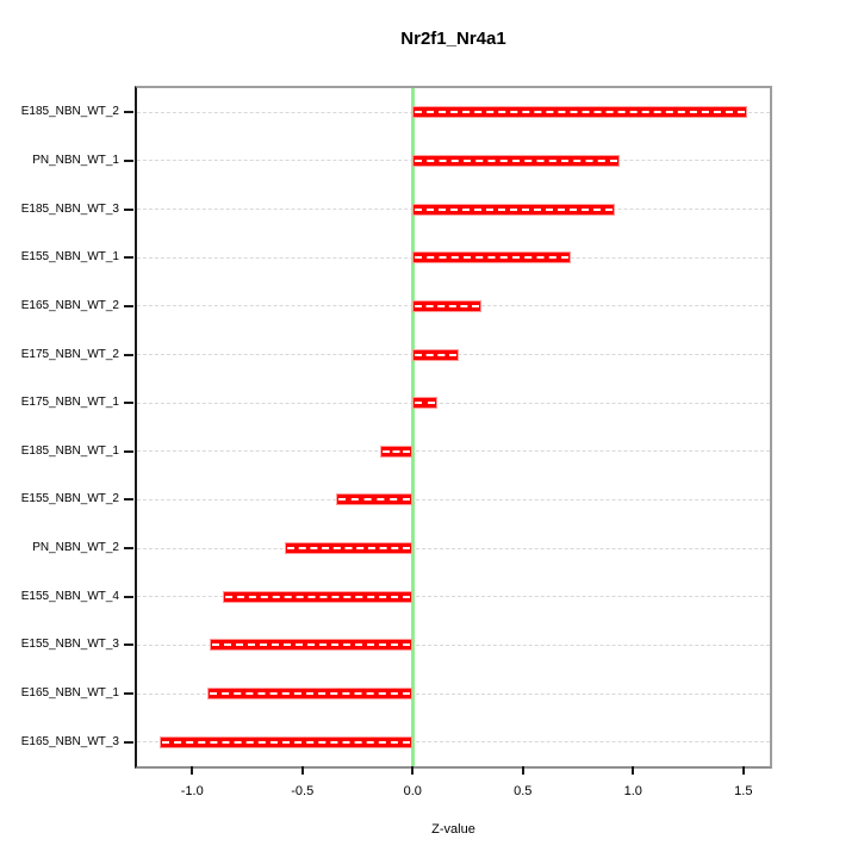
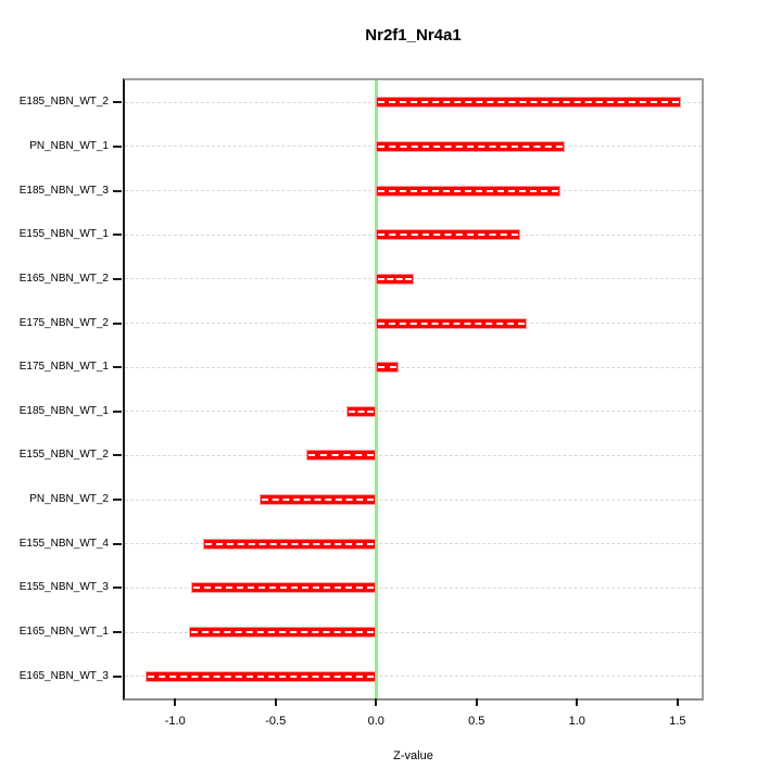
E165_NBN_WT_2: 0.31 -> 0.19
E175_NBN_WT_2: 0.21 -> 0.75
